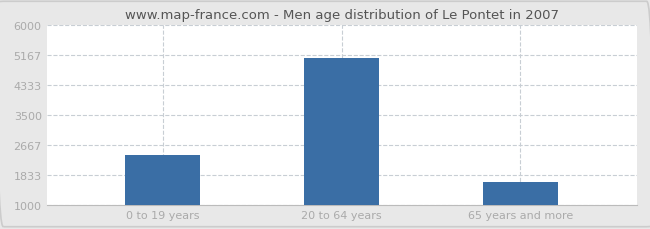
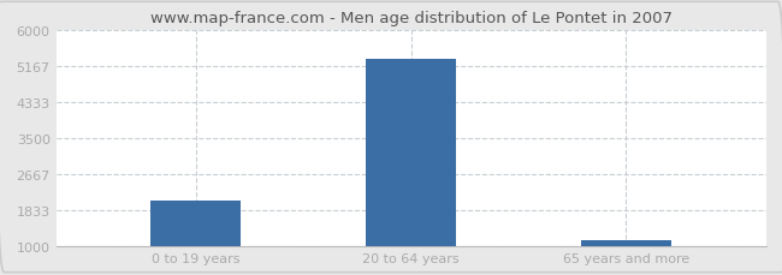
0 to 19 years: 2400 -> 2050
20 to 64 years: 5100 -> 5350
65 years and more: 1650 -> 1150
